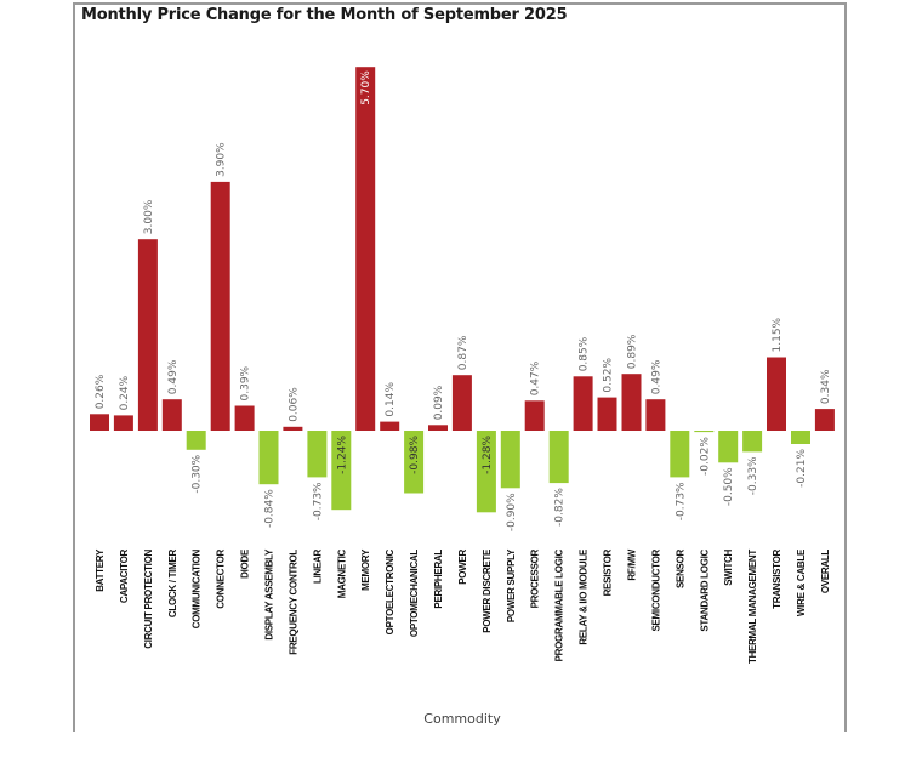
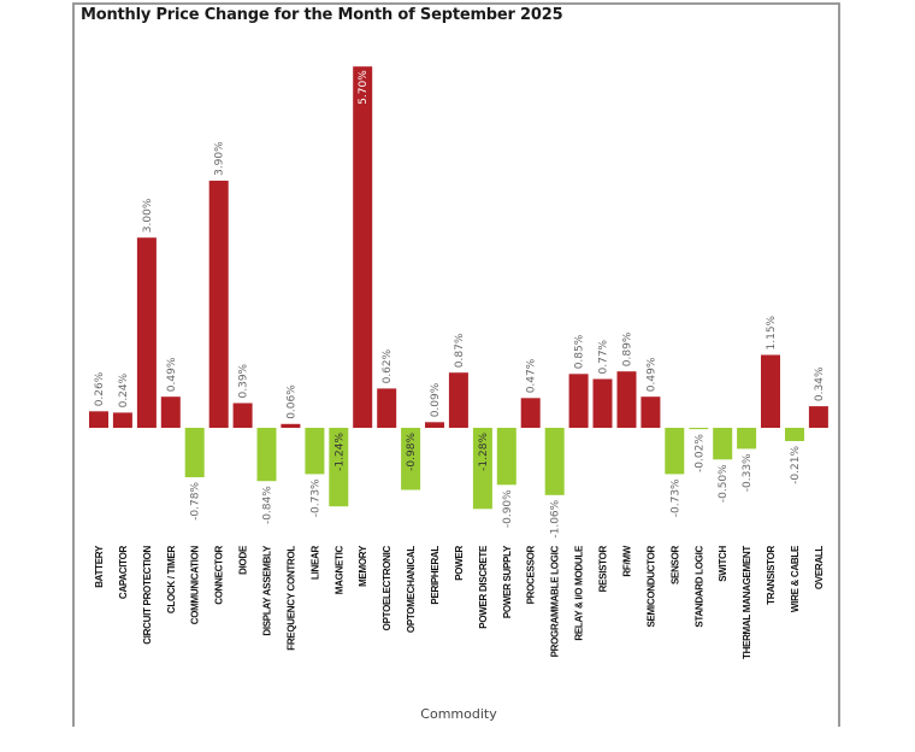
COMMUNICATION: -0.30% -> -0.78%
OPTOELECTRONIC: 0.14% -> 0.62%
PROGRAMMABLE LOGIC: -0.82% -> -1.06%
RESISTOR: 0.52% -> 0.77%
